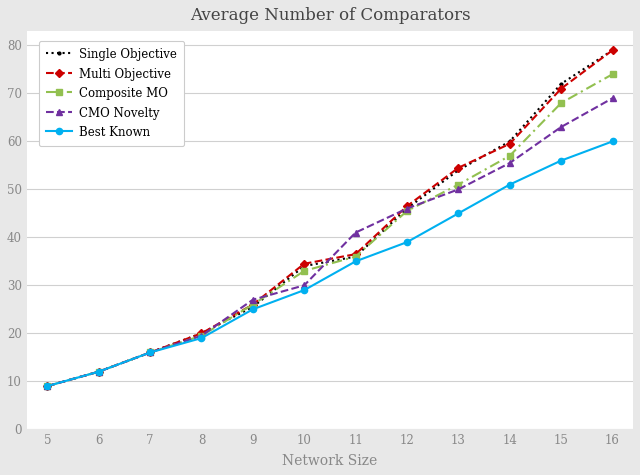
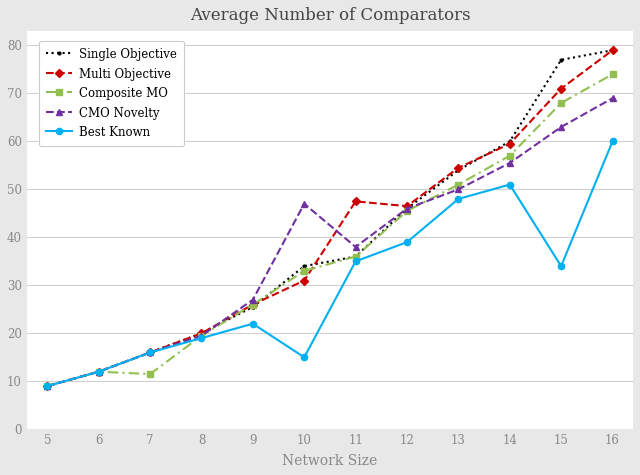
Composite MO/7: 16.0 -> 11.5
Best Known/9: 25 -> 22
Multi Objective/10: 34.5 -> 31.0
CMO Novelty/10: 30.0 -> 47.0
Best Known/10: 29 -> 15
Multi Objective/11: 36.5 -> 47.5
CMO Novelty/11: 41.0 -> 38.0
Best Known/13: 45 -> 48
Single Objective/15: 72.0 -> 77.0
Best Known/15: 56 -> 34
